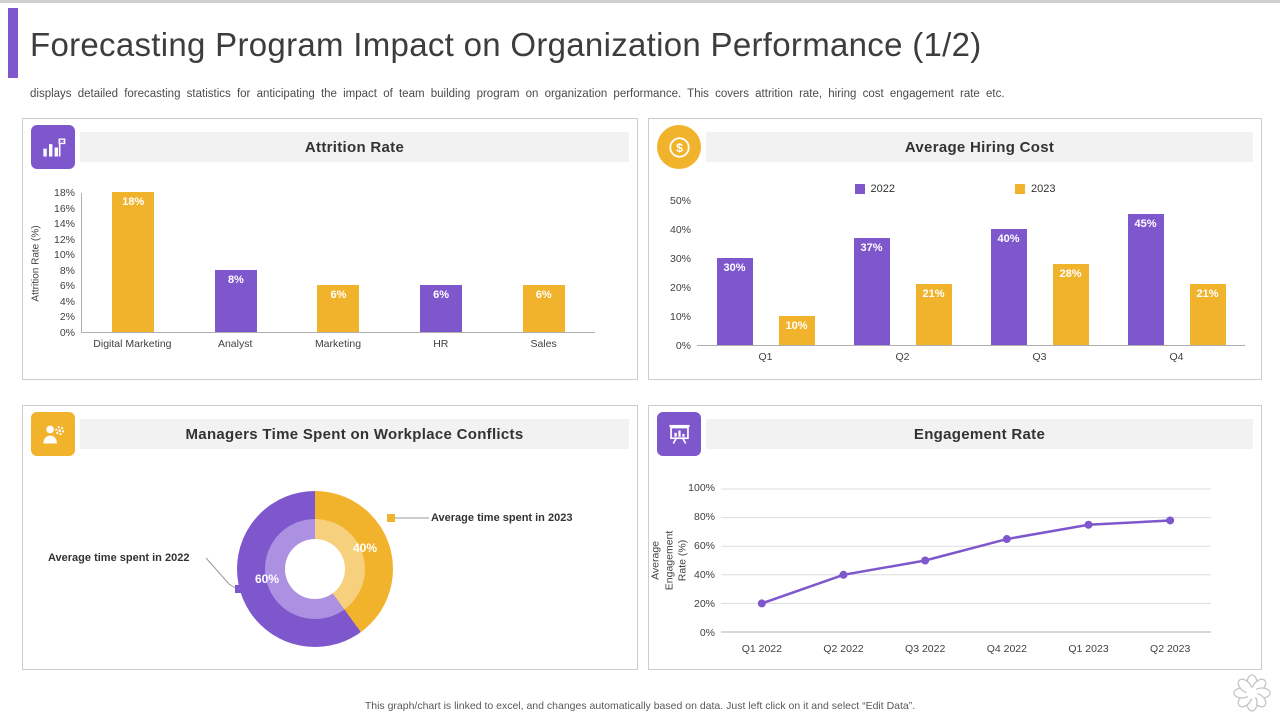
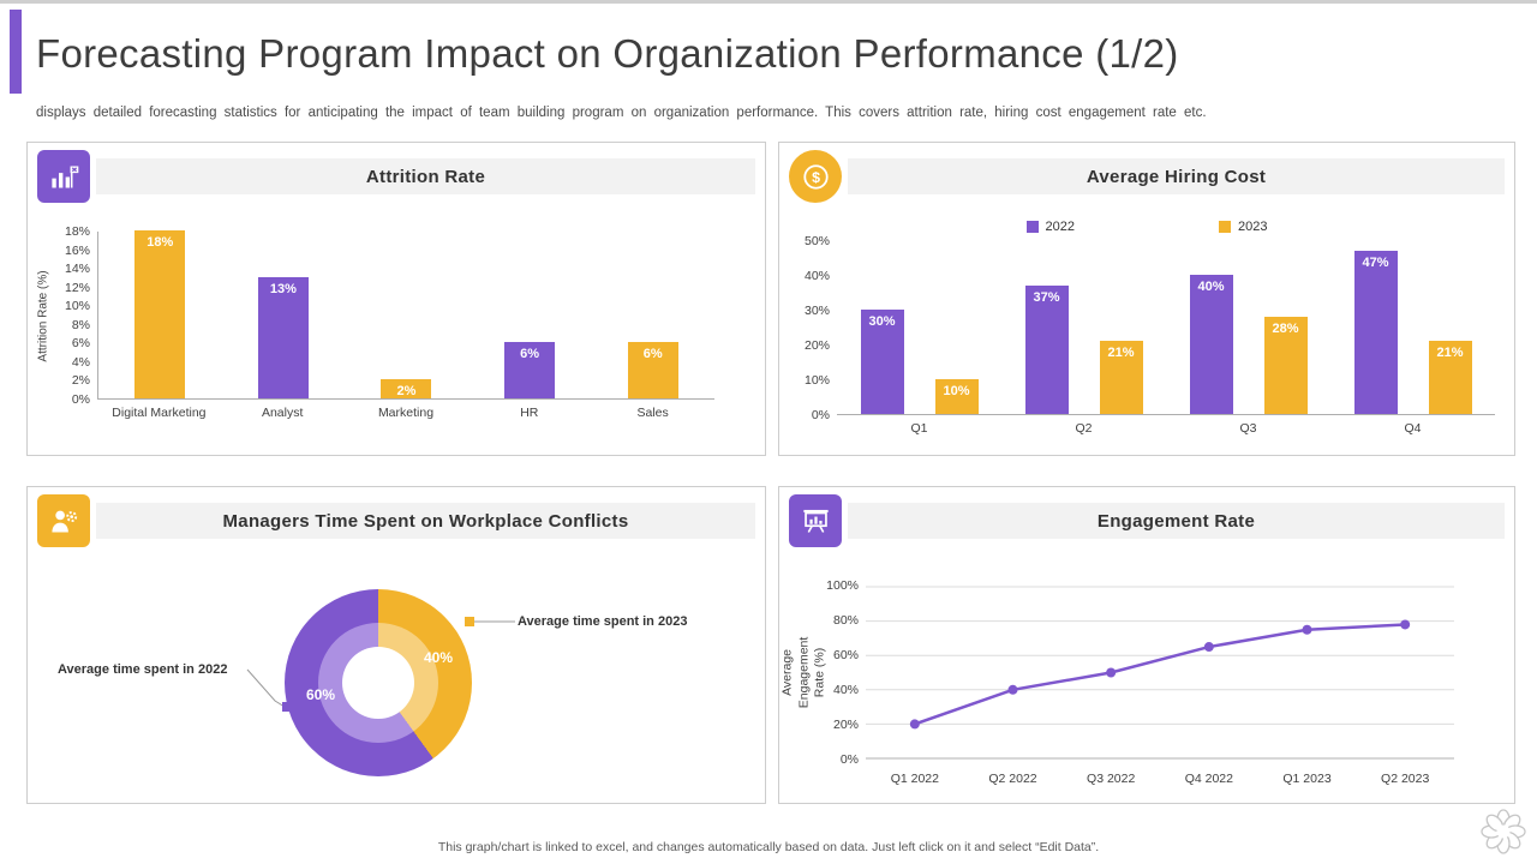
Attrition Rate/Analyst: 8% -> 13%
Attrition Rate/Marketing: 6% -> 2%
Average Hiring Cost/2022/Q4: 45% -> 47%
